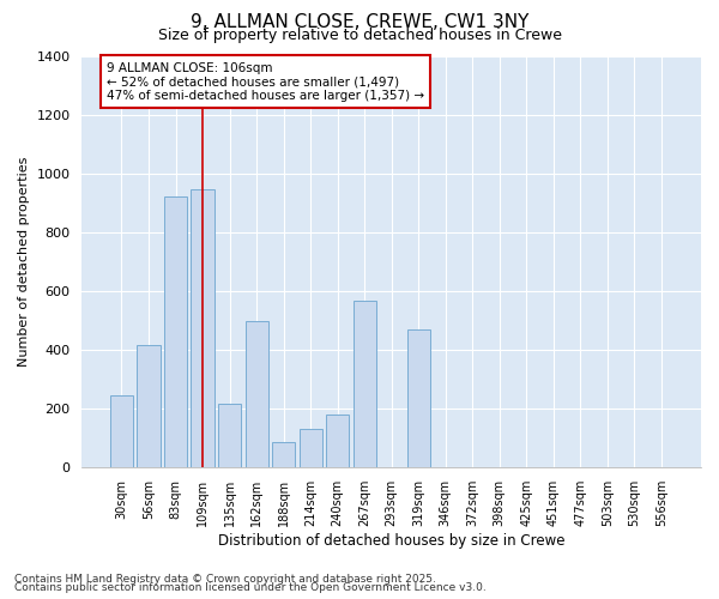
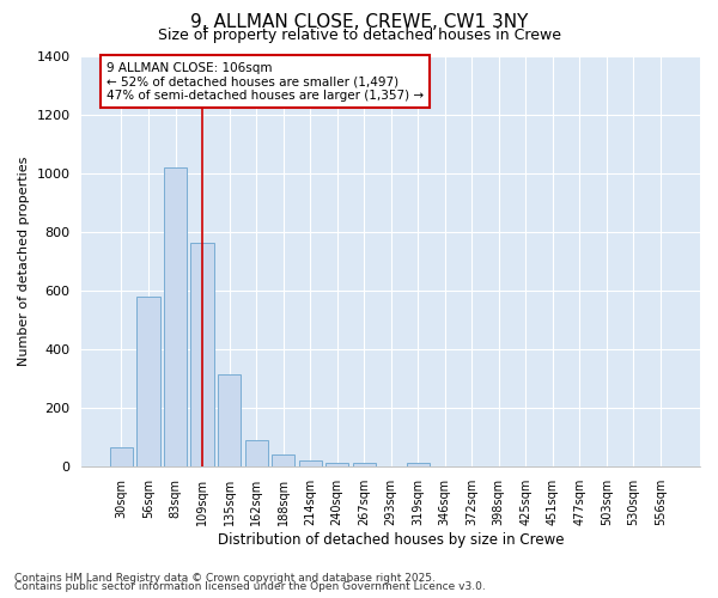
30sqm: 245 -> 65
56sqm: 415 -> 580
83sqm: 920 -> 1020
109sqm: 945 -> 760
135sqm: 215 -> 315
162sqm: 495 -> 90
188sqm: 85 -> 40
214sqm: 130 -> 20
240sqm: 180 -> 10
267sqm: 565 -> 10
319sqm: 470 -> 10
